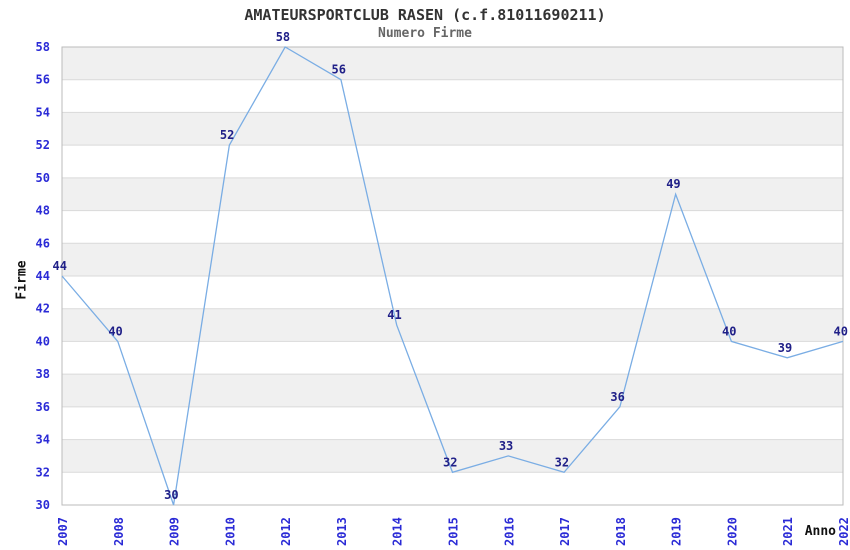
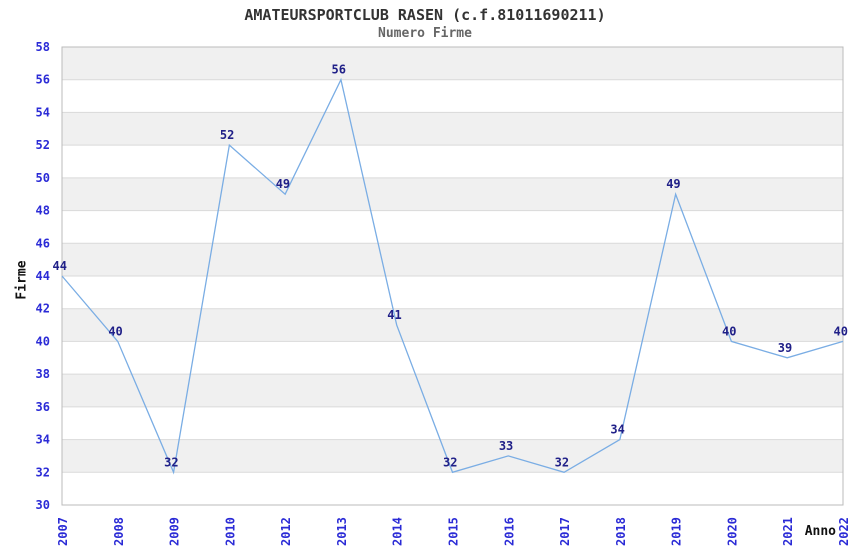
2009: 30 -> 32
2012: 58 -> 49
2018: 36 -> 34
